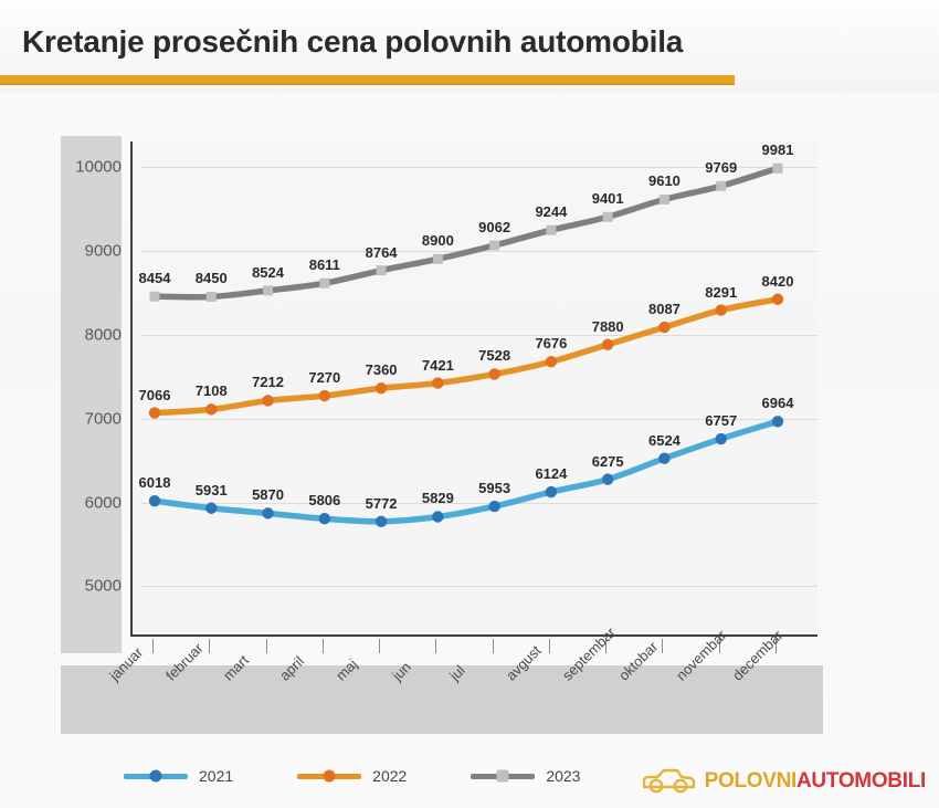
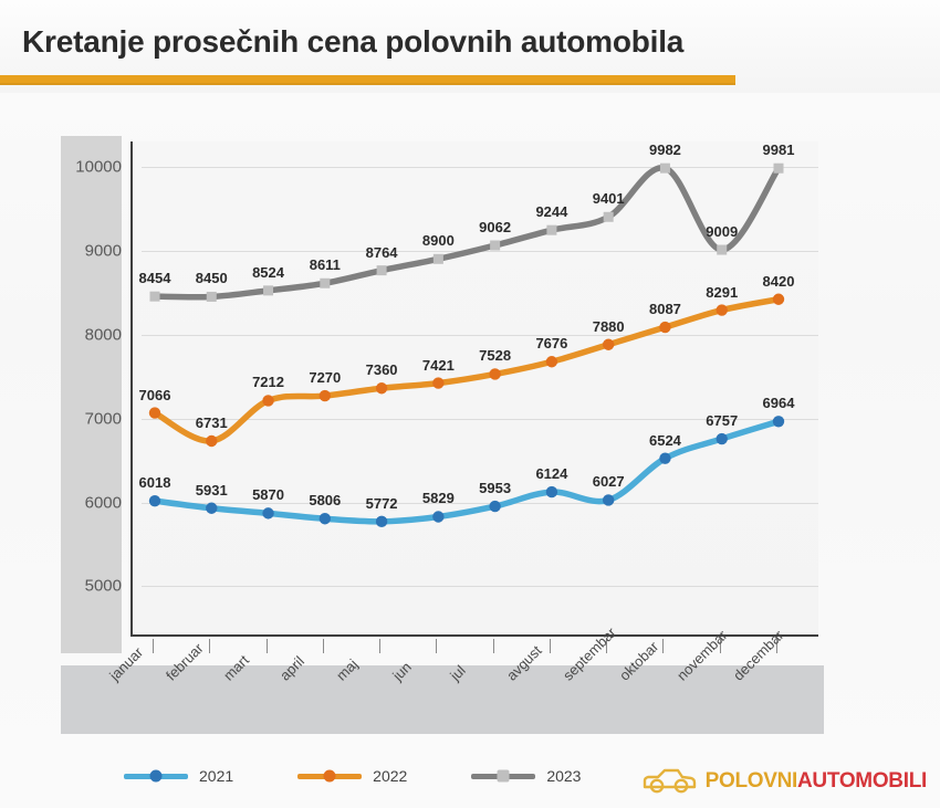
2022/februar: 7108 -> 6731
2021/septembar: 6275 -> 6027
2023/oktobar: 9610 -> 9982
2023/novembar: 9769 -> 9009
